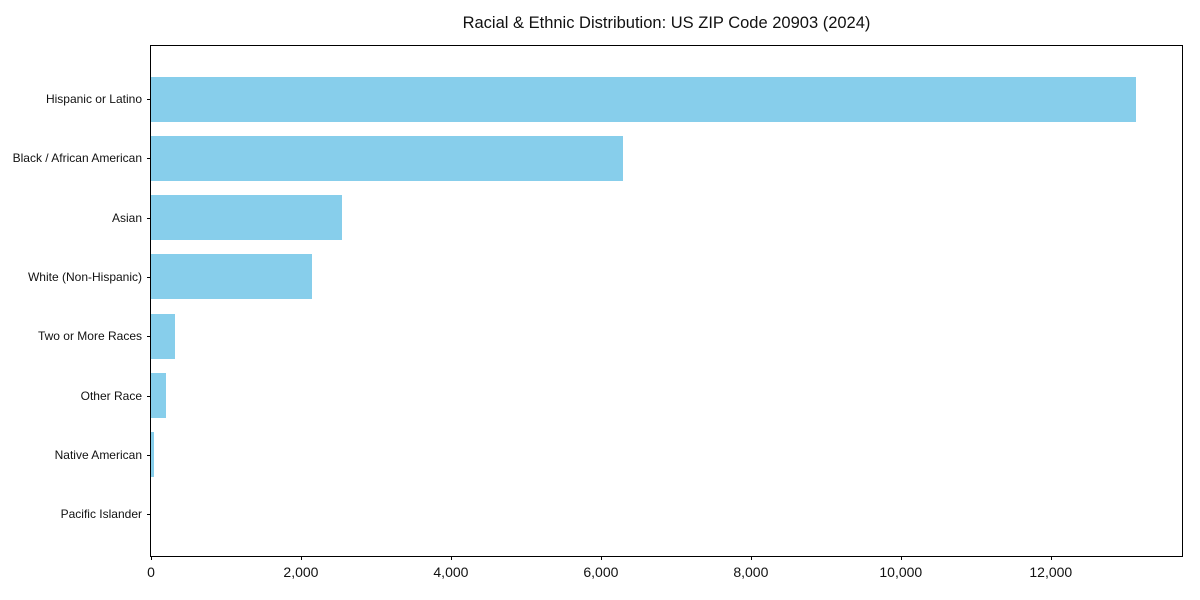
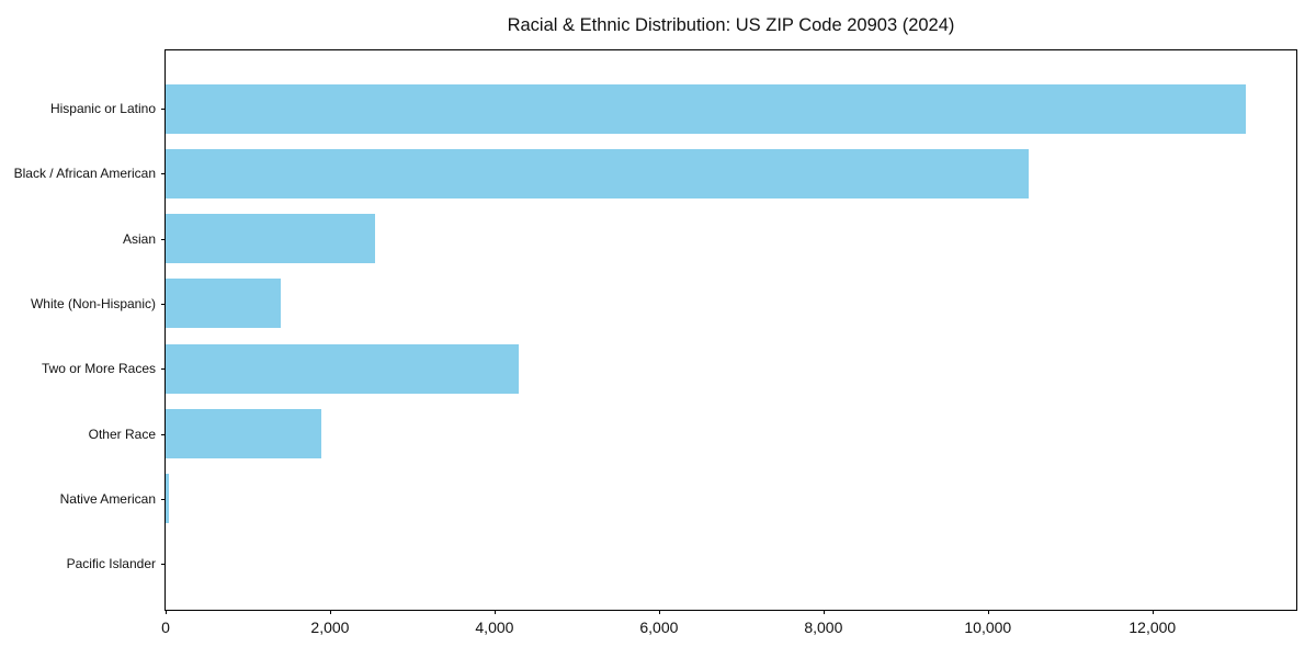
Black / African American: 6300 -> 10500
White (Non-Hispanic): 2200 -> 1400
Two or More Races: 300 -> 4300
Other Race: 200 -> 1900
